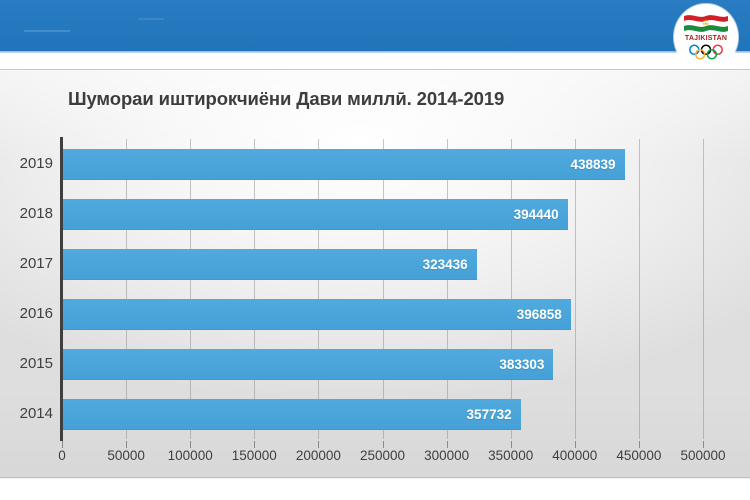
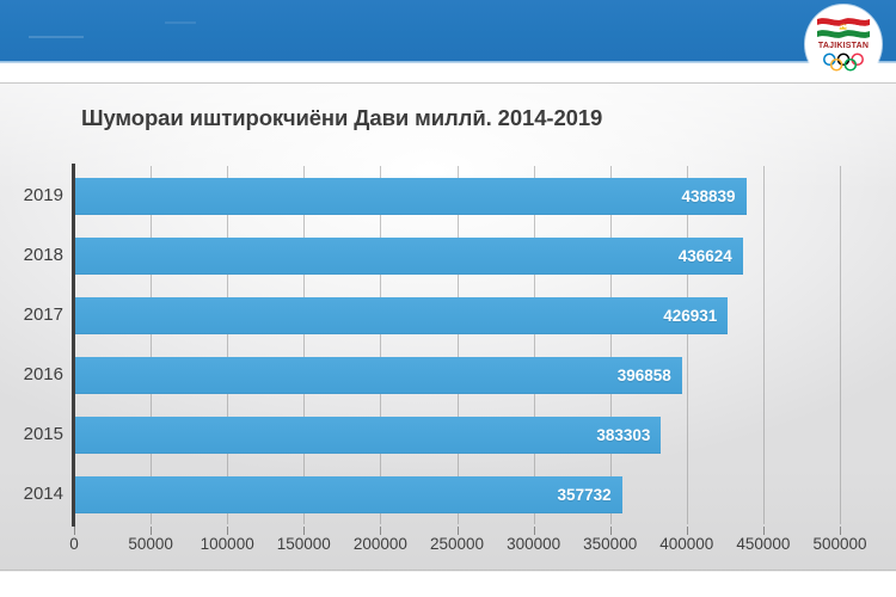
2018: 394440 -> 436624
2017: 323436 -> 426931
